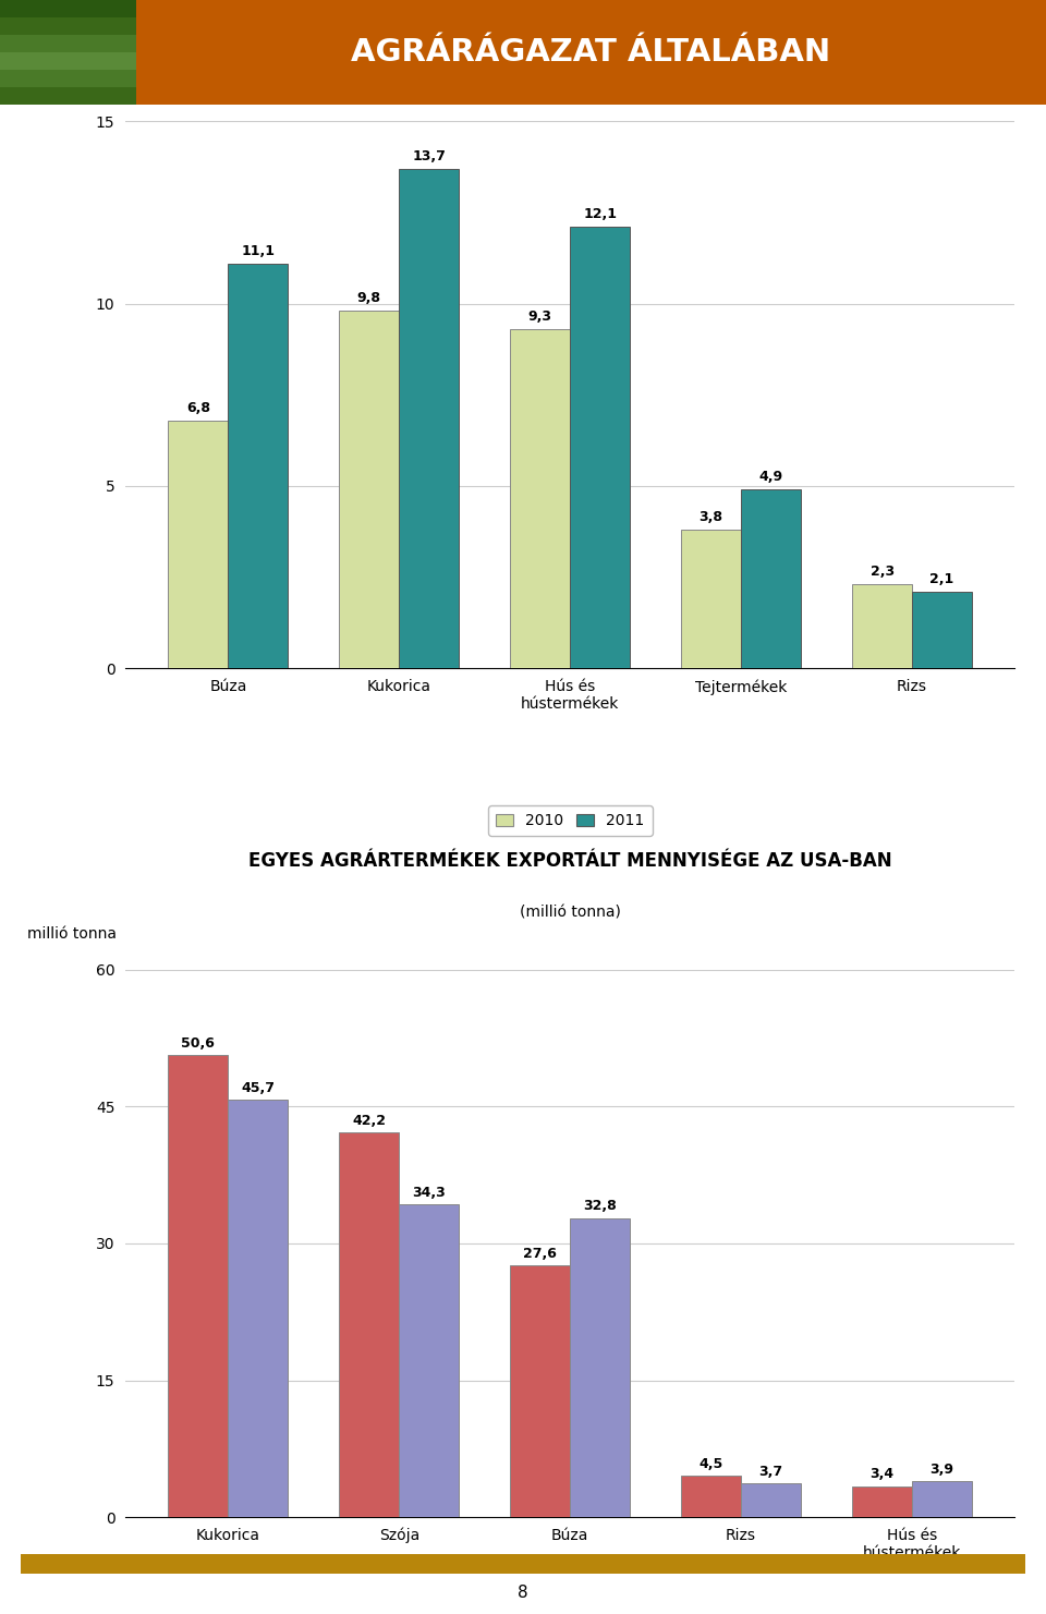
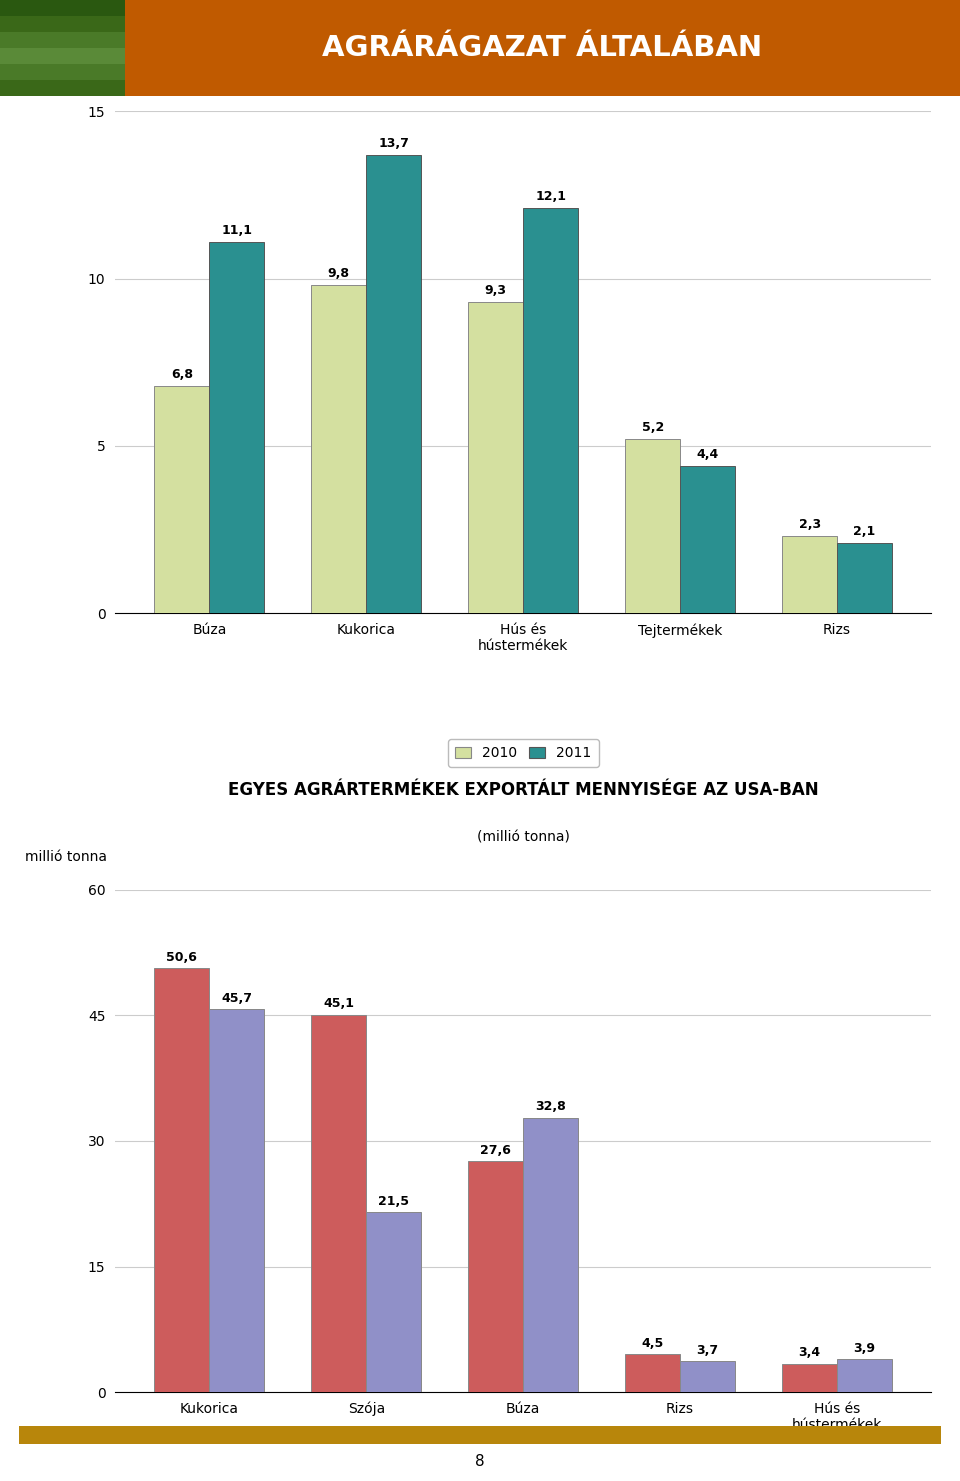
2010/Tejtermékek: 3,8 -> 5,2
2011/Tejtermékek: 4,9 -> 4,4
2010/Szója: 42,2 -> 45,1
2011/Szója: 34,3 -> 21,5
